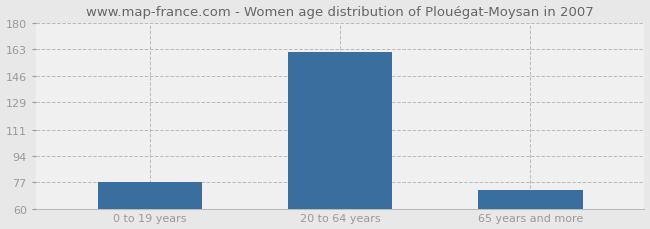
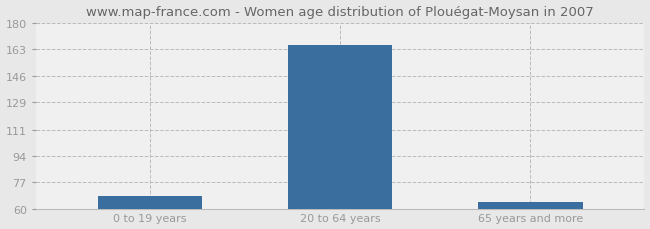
0 to 19 years: 77 -> 68
20 to 64 years: 161 -> 166
65 years and more: 72 -> 64
